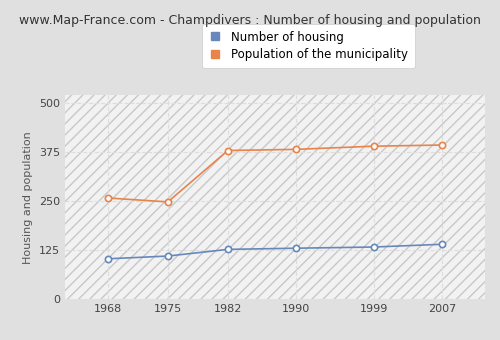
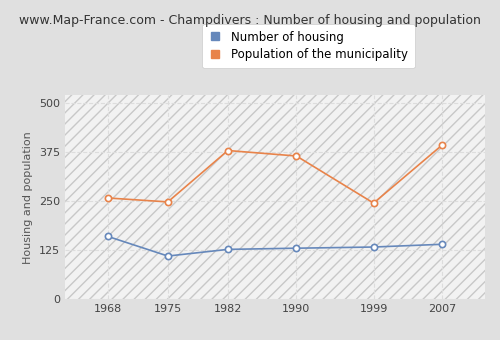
Number of housing/1968: 103 -> 160
Population of the municipality/1990: 382 -> 365
Population of the municipality/1999: 390 -> 245
